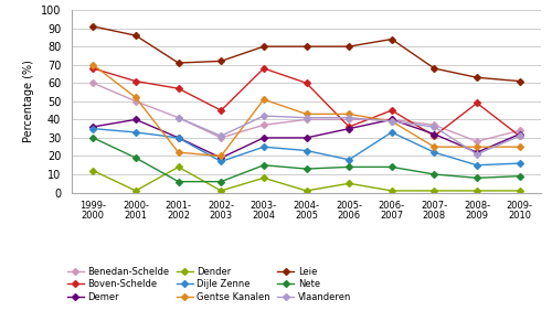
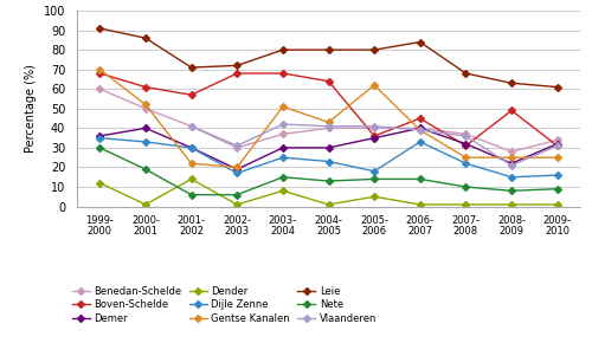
Boven-Schelde/2002- 2003: 45 -> 68
Boven-Schelde/2004- 2005: 60 -> 64
Gentse Kanalen/2005- 2006: 43 -> 62
